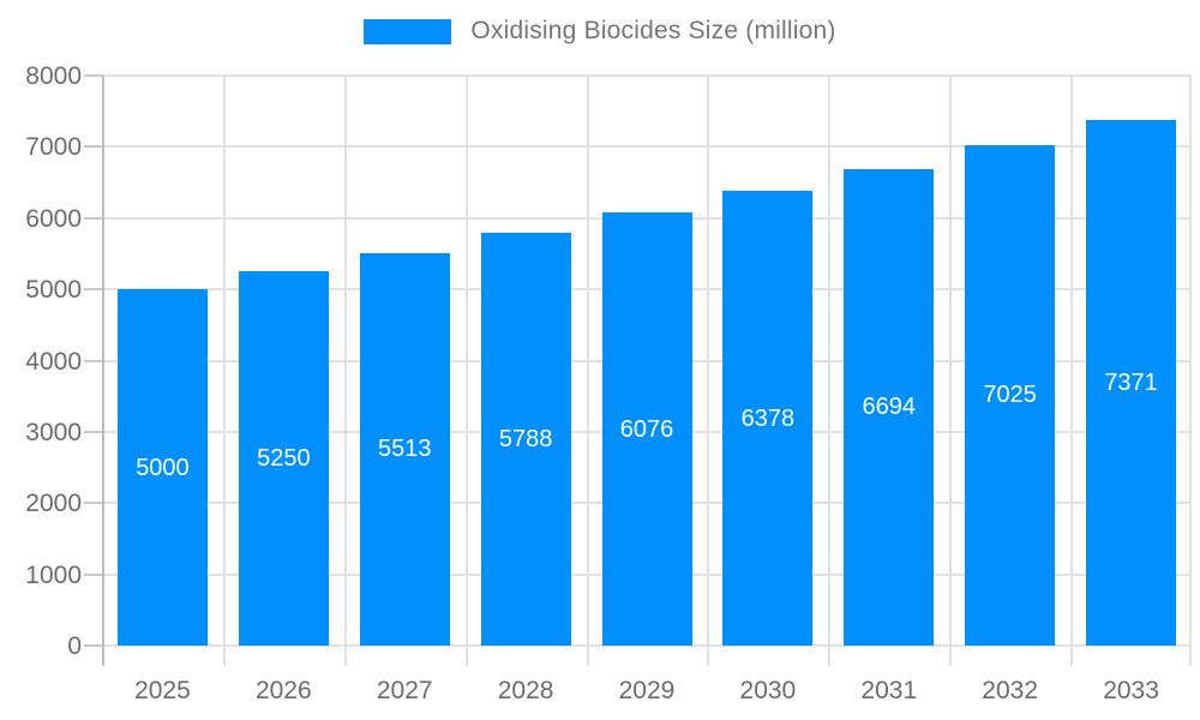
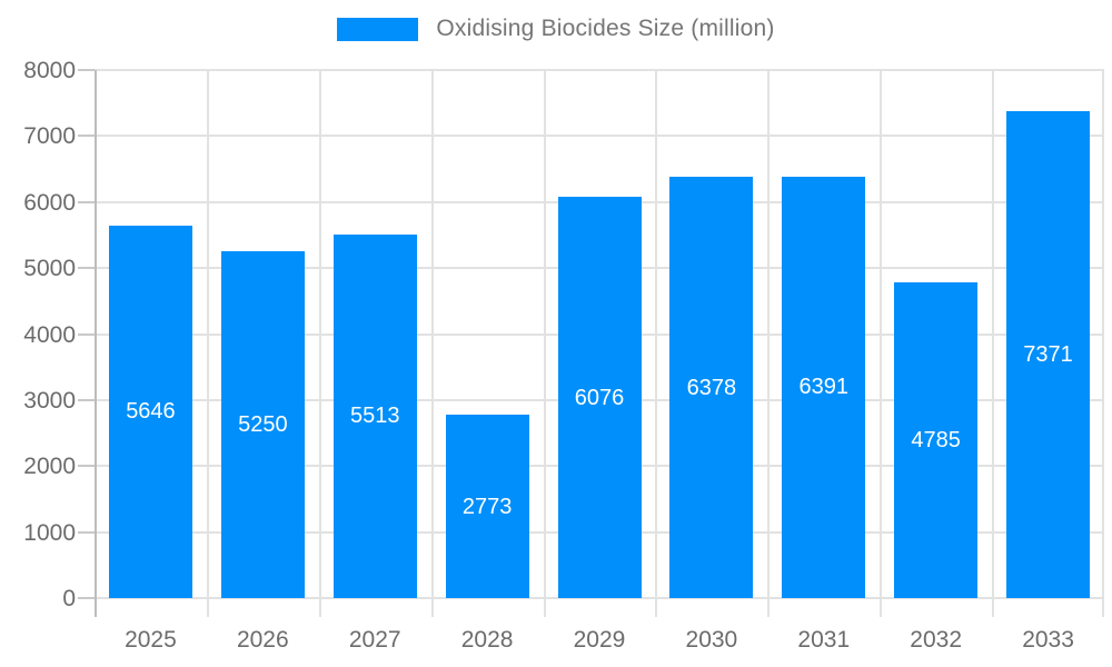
2025: 5000 -> 5646
2028: 5788 -> 2773
2031: 6694 -> 6391
2032: 7025 -> 4785
